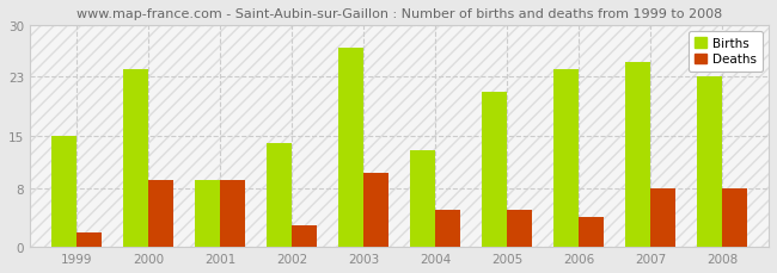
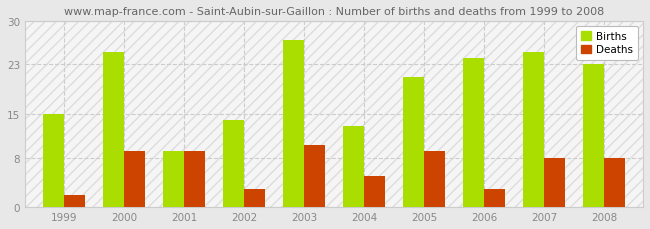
Births/2000: 24 -> 25
Deaths/2005: 5 -> 9
Deaths/2006: 4 -> 3
